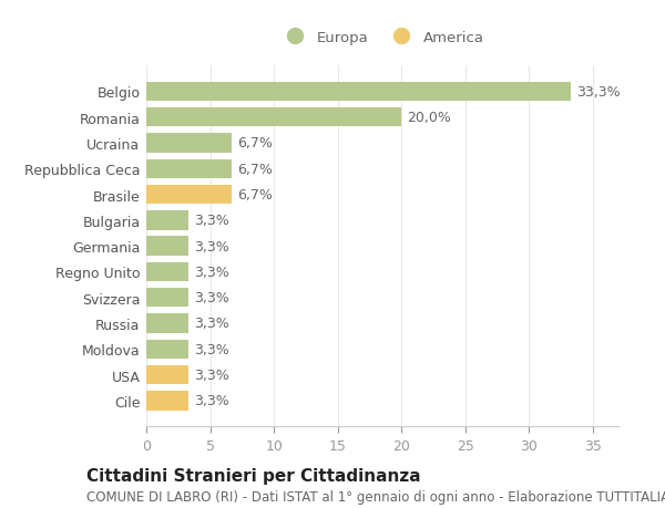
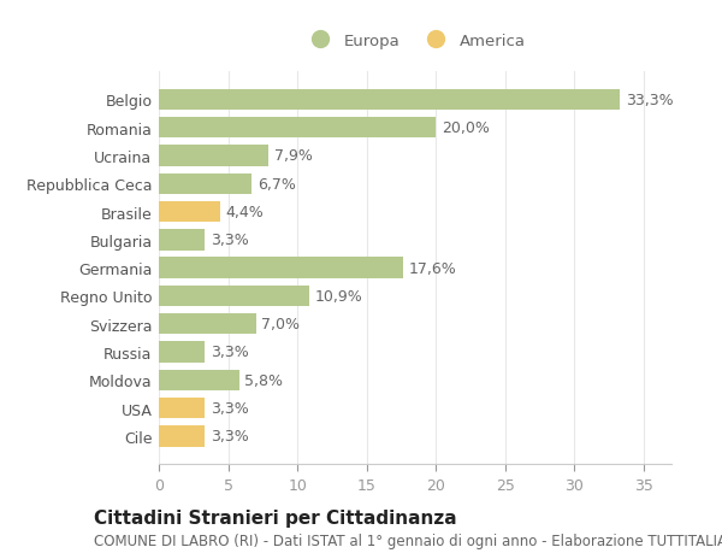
Ucraina: 6,7% -> 7,9%
Brasile: 6,7% -> 4,4%
Germania: 3,3% -> 17,6%
Regno Unito: 3,3% -> 10,9%
Svizzera: 3,3% -> 7,0%
Moldova: 3,3% -> 5,8%
